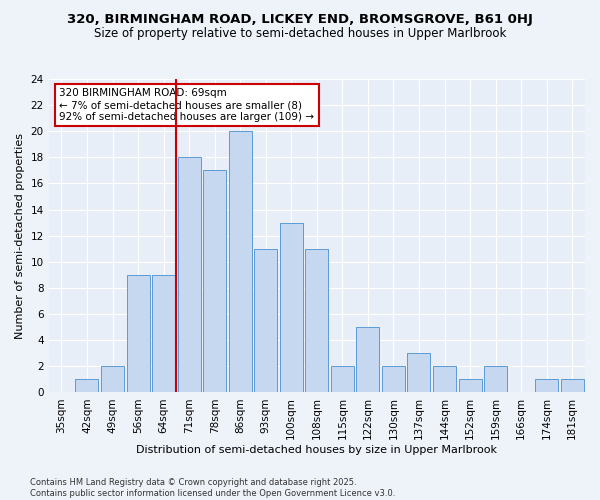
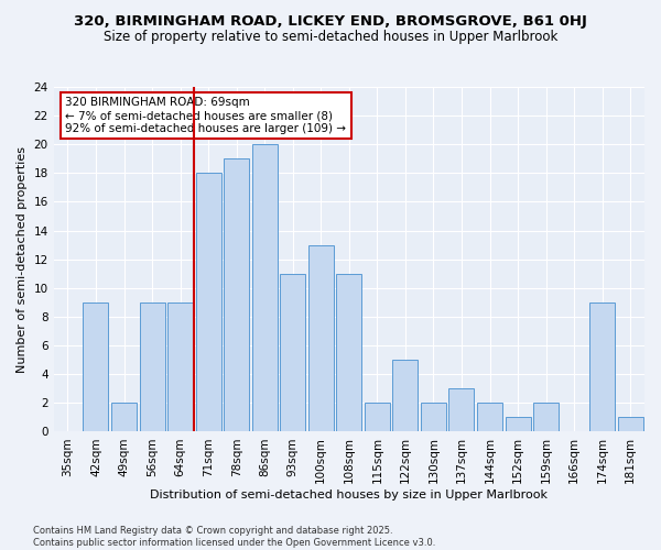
42sqm: 1 -> 9
78sqm: 17 -> 19
174sqm: 1 -> 9
